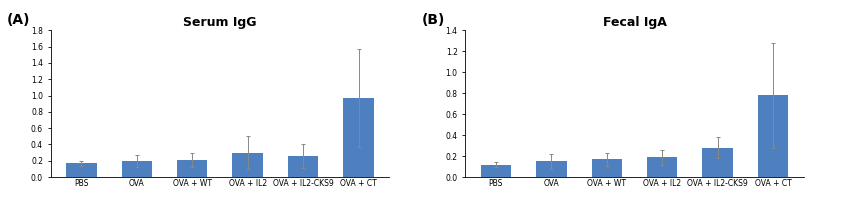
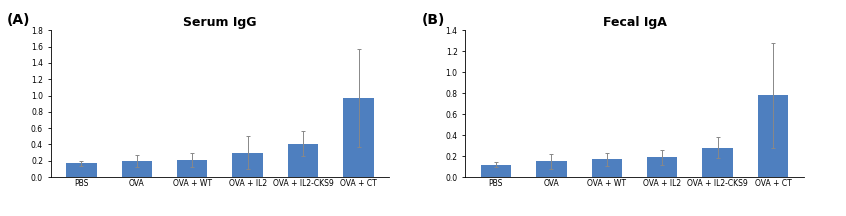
Serum IgG/OVA + IL2-CKS9: 0.26 -> 0.41
